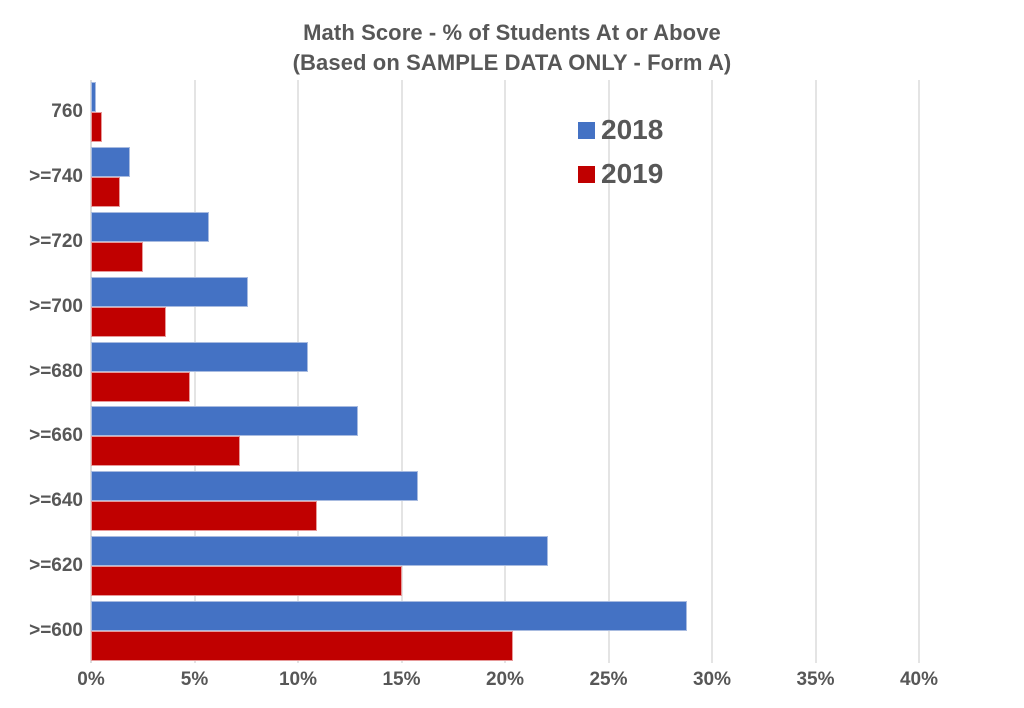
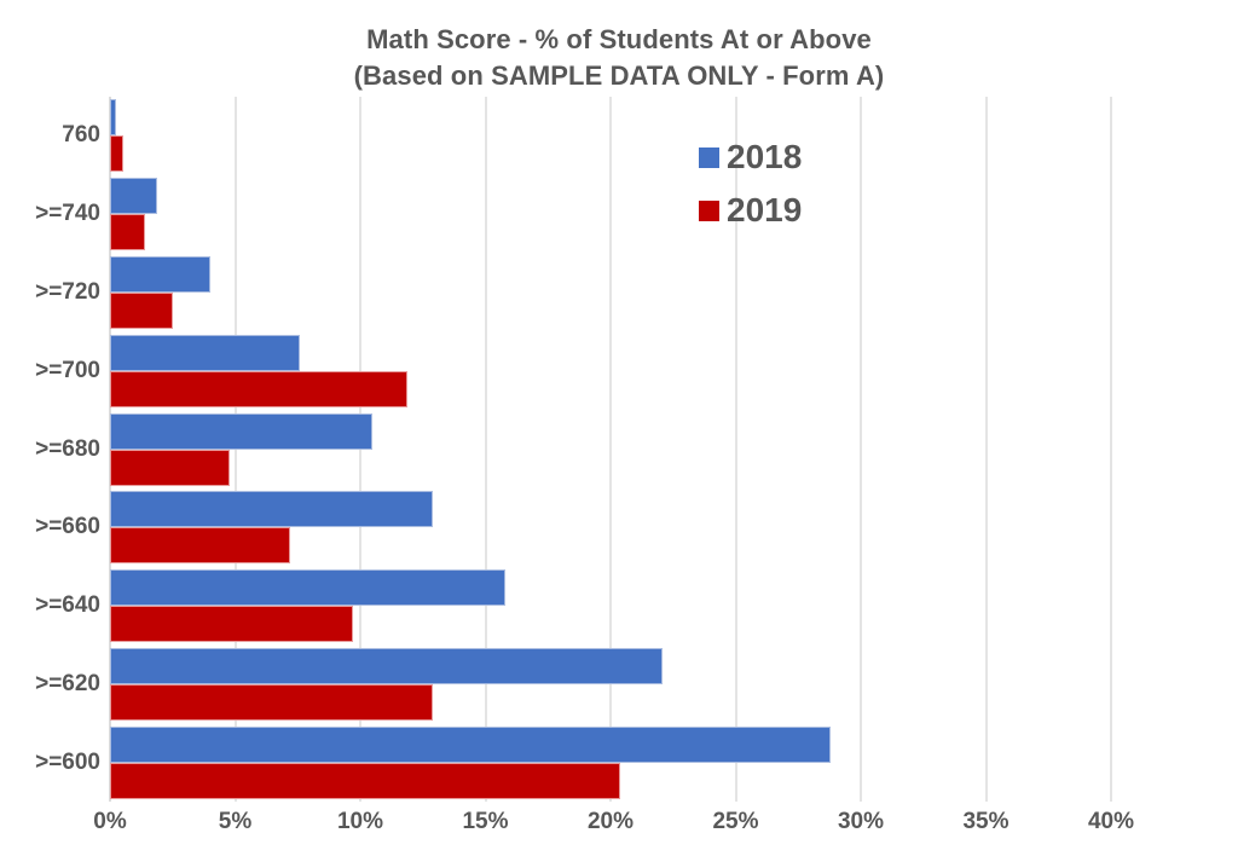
2018/>=720: 5.7% -> 4.0%
2019/>=700: 3.6% -> 11.9%
2019/>=640: 10.9% -> 9.7%
2019/>=620: 15.0% -> 12.9%
